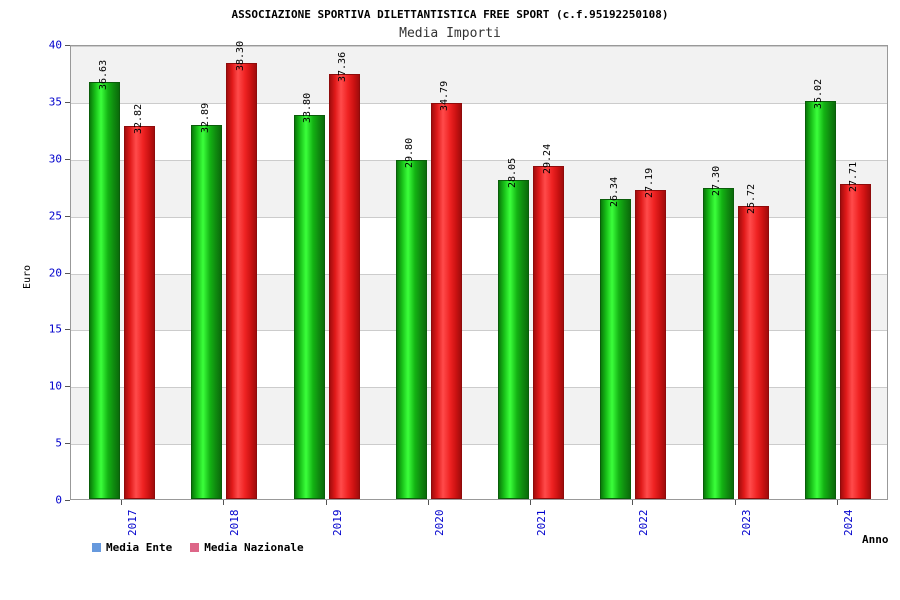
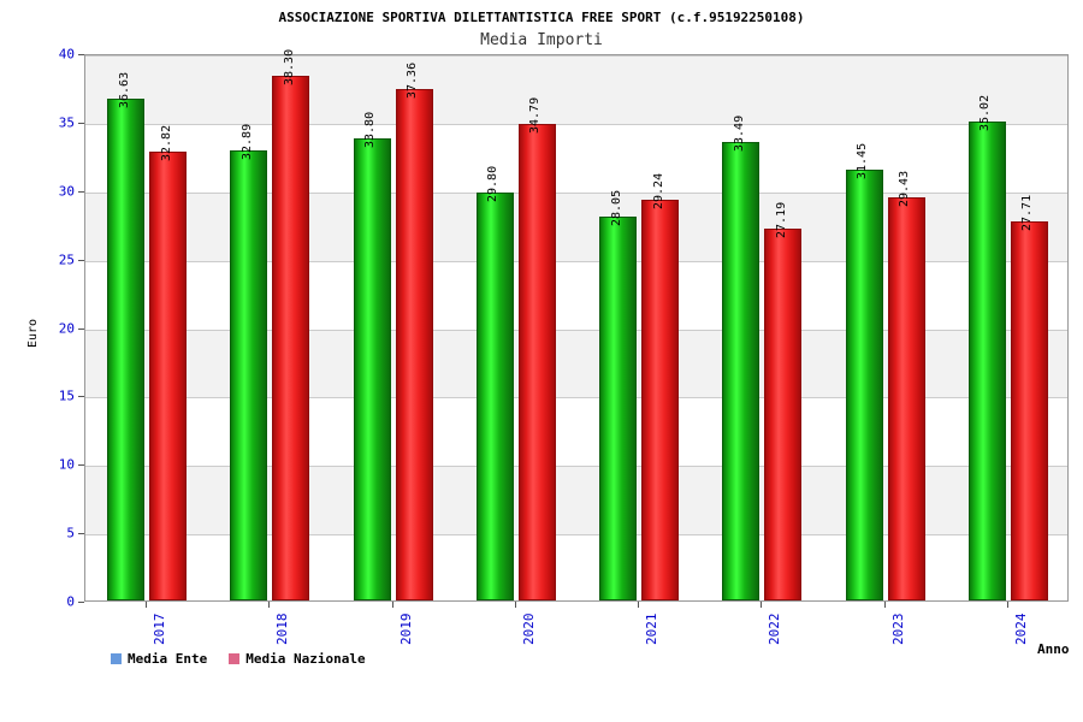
Media Ente/2022: 26.34 -> 33.49
Media Ente/2023: 27.30 -> 31.45
Media Nazionale/2023: 25.72 -> 29.43
